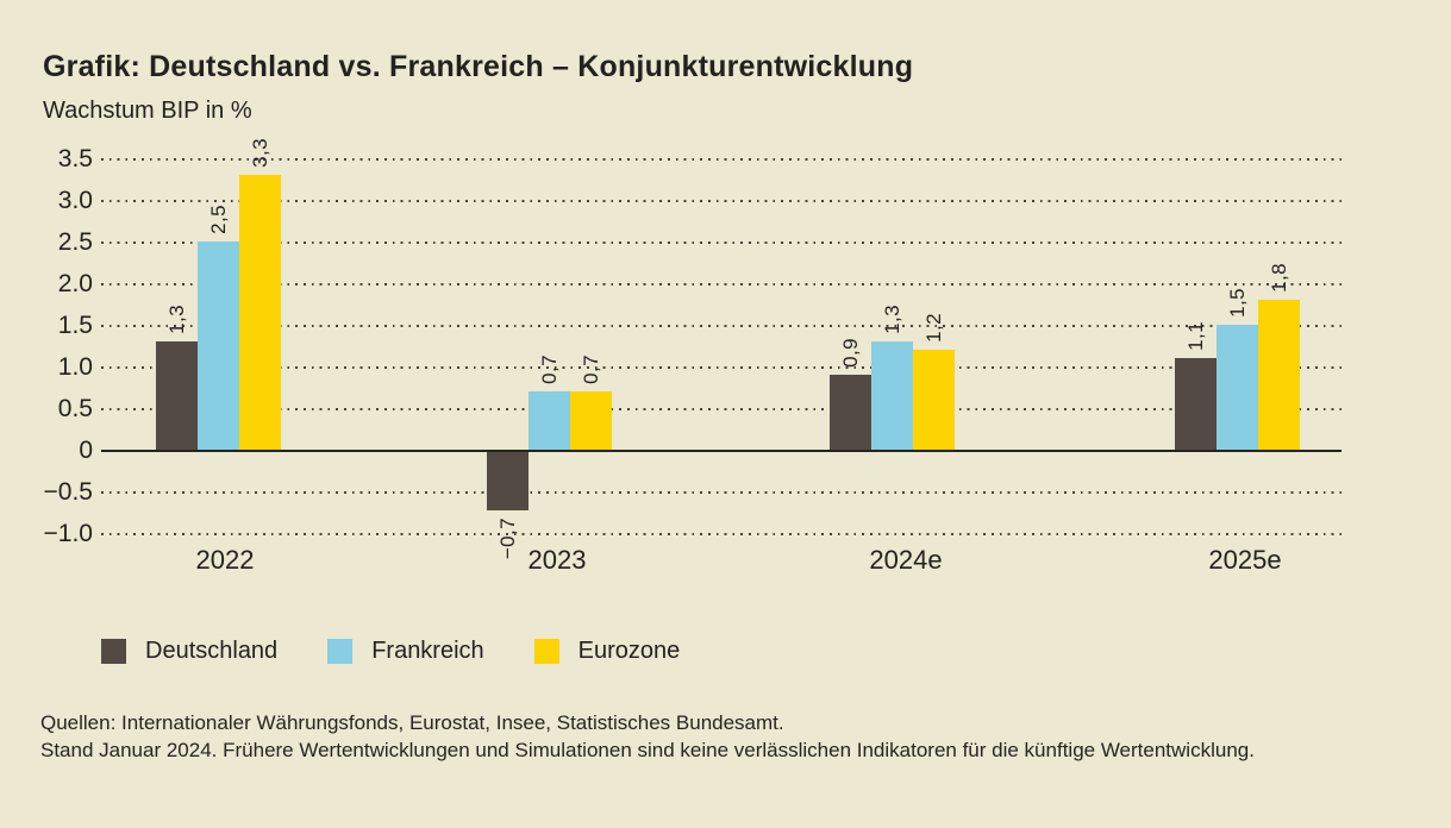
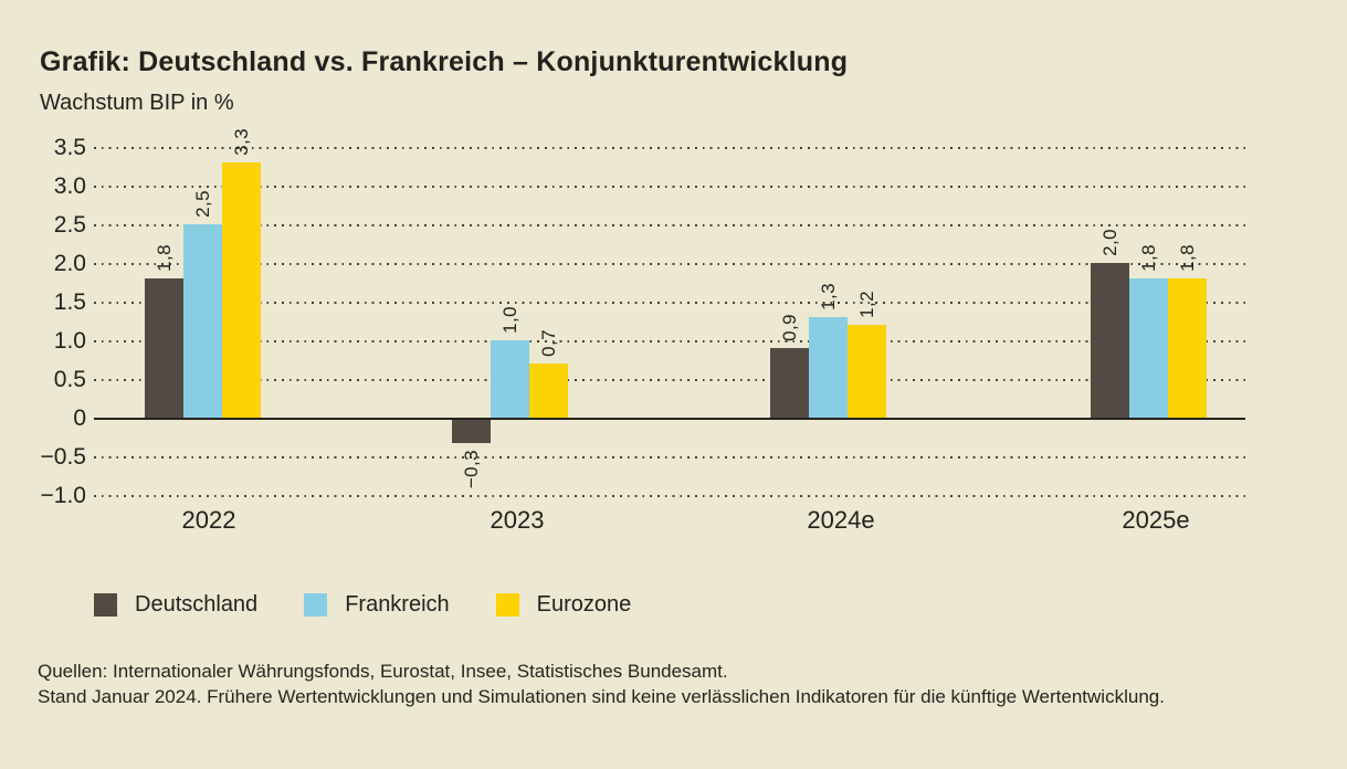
Deutschland/2022: 1,3 -> 1,8
Deutschland/2023: −0,7 -> −0,3
Frankreich/2023: 0,7 -> 1,0
Deutschland/2025e: 1,1 -> 2,0
Frankreich/2025e: 1,5 -> 1,8
